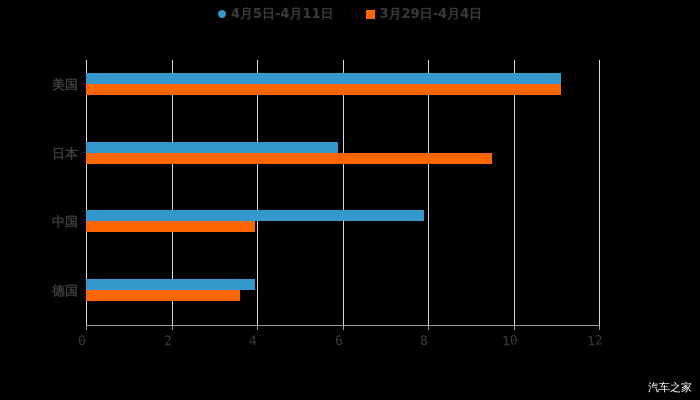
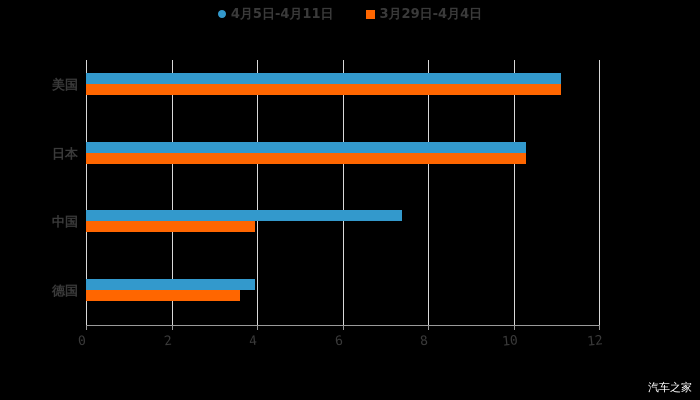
4月5日-4月11日/日本: 5.9 -> 10.3
3月29日-4月4日/日本: 9.5 -> 10.3
4月5日-4月11日/中国: 7.9 -> 7.4
